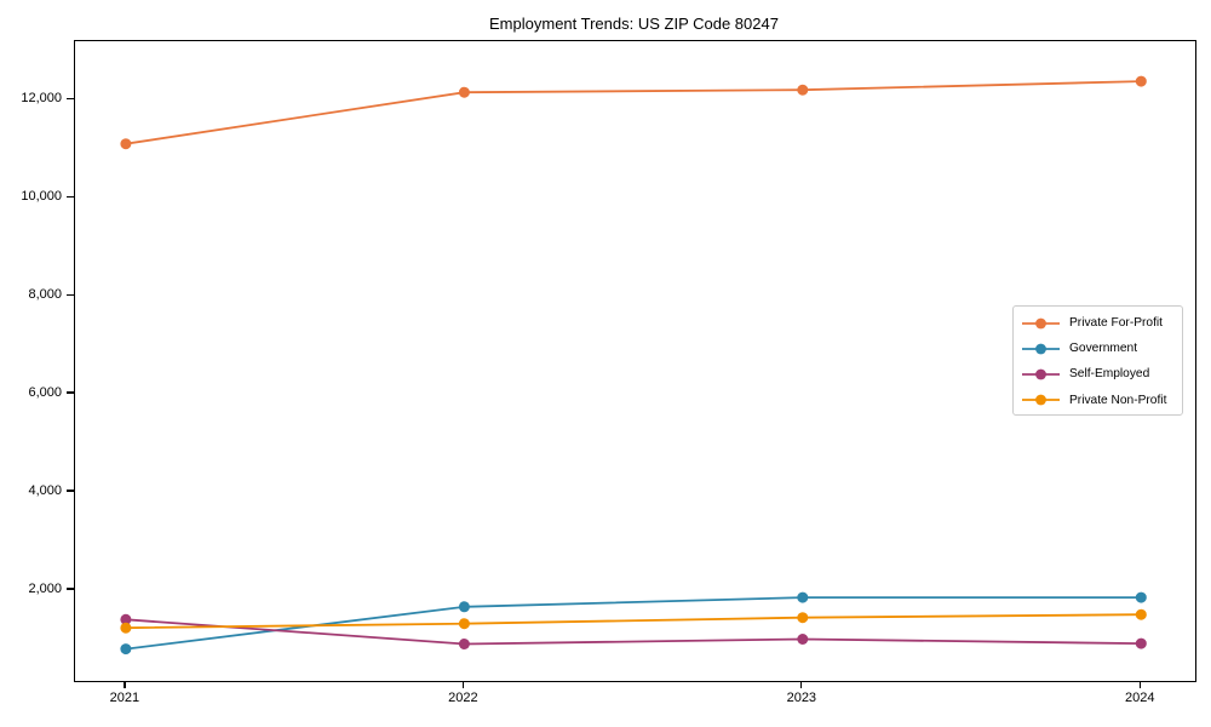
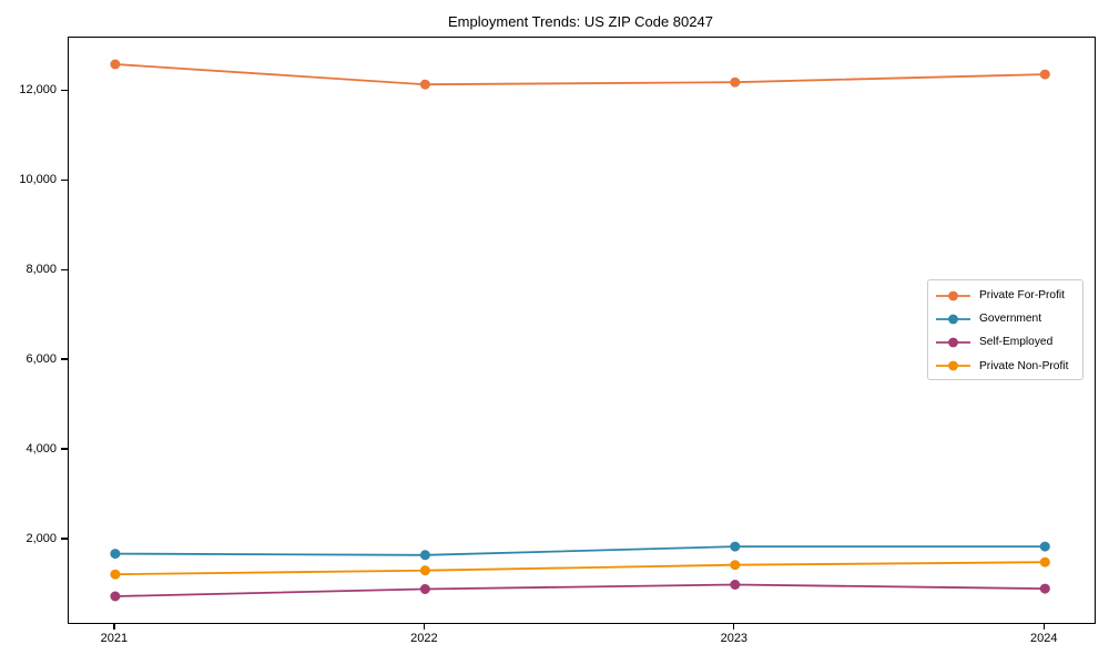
Private For-Profit/2021: 11100 -> 12600
Government/2021: 800 -> 1700
Self-Employed/2021: 1400 -> 700
